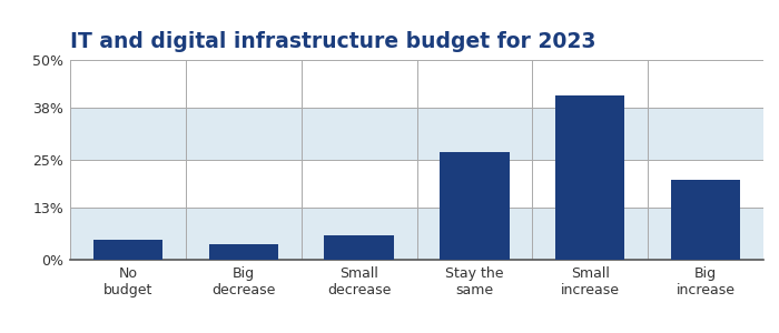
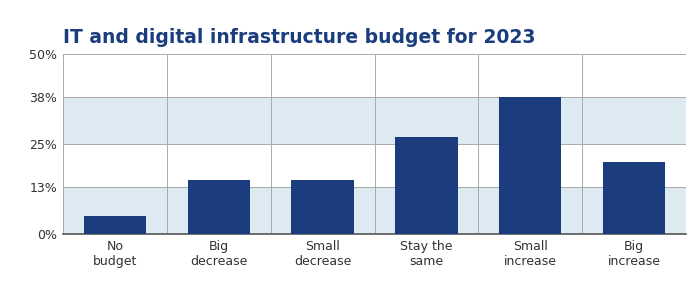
Big decrease: 4% -> 15%
Small decrease: 6% -> 15%
Small increase: 41% -> 38%
